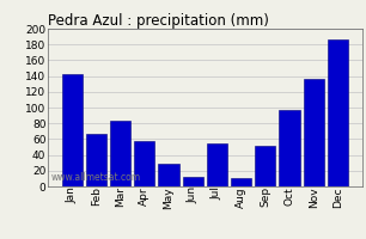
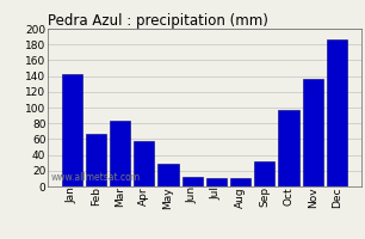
Jul: 54 -> 10
Sep: 52 -> 32
